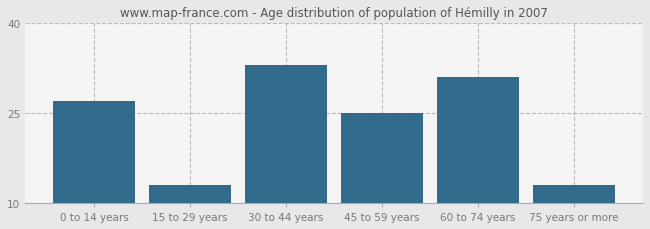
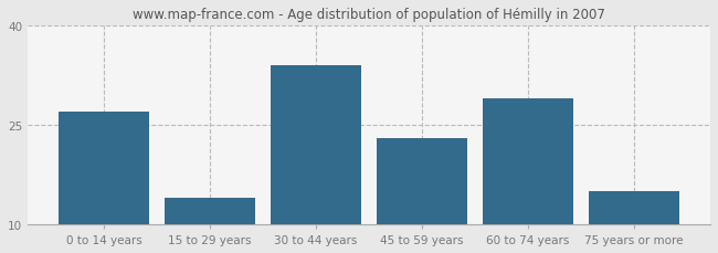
15 to 29 years: 13 -> 14
30 to 44 years: 33 -> 34
45 to 59 years: 25 -> 23
60 to 74 years: 31 -> 29
75 years or more: 13 -> 15
